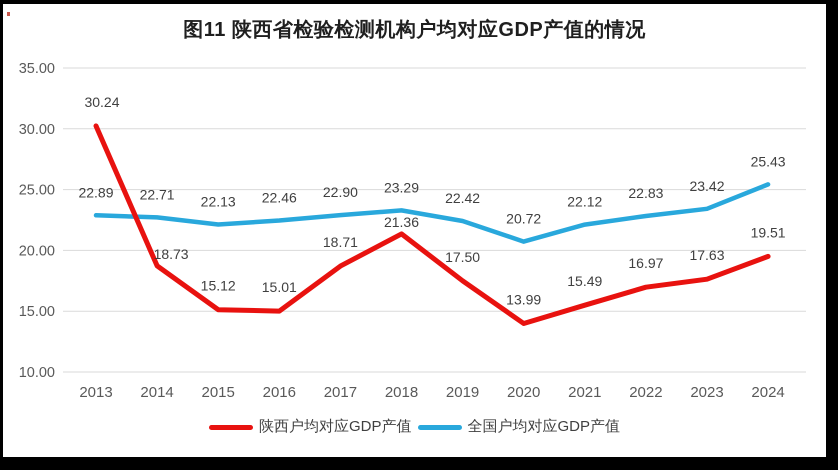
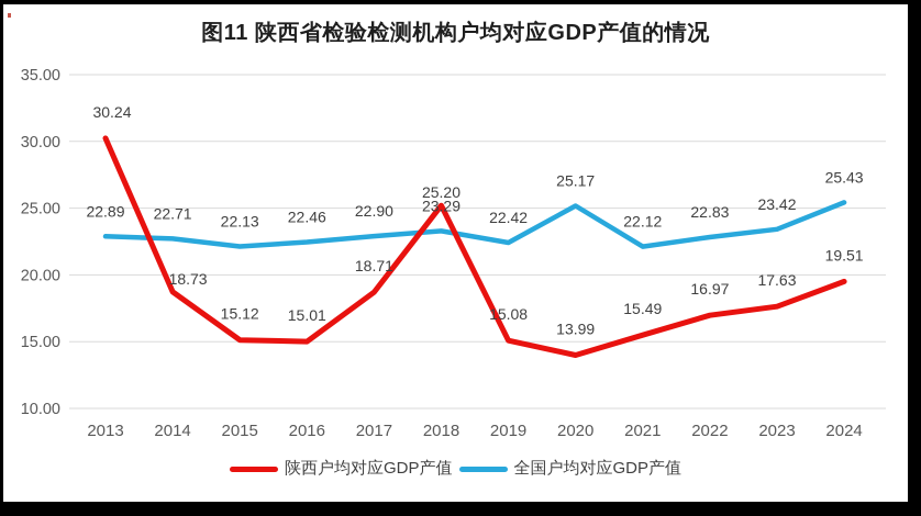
陕西户均对应GDP产值/2018: 21.36 -> 25.20
陕西户均对应GDP产值/2019: 17.50 -> 15.08
全国户均对应GDP产值/2020: 20.72 -> 25.17
